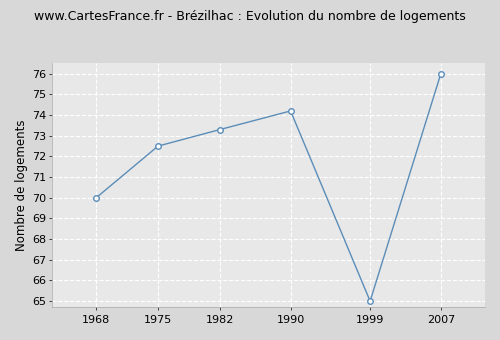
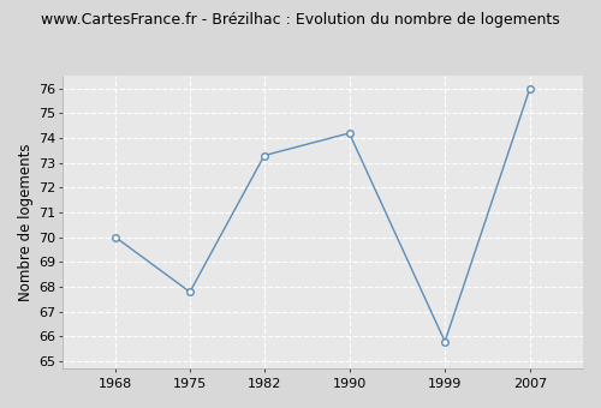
1975: 72.5 -> 67.8
1999: 65.0 -> 65.8
